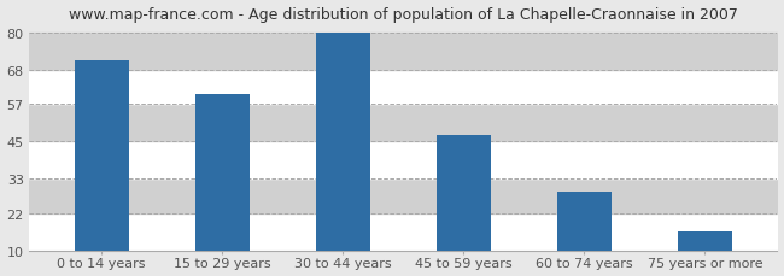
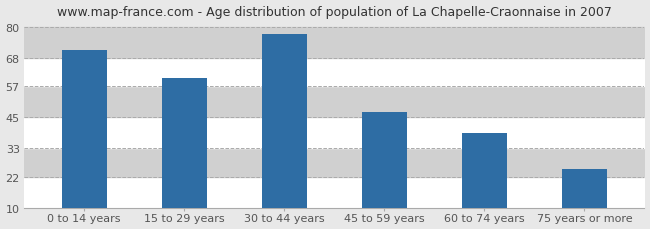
30 to 44 years: 80 -> 77
60 to 74 years: 29 -> 39
75 years or more: 16 -> 25
